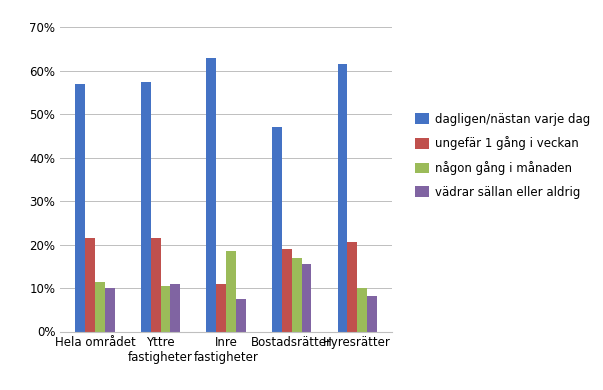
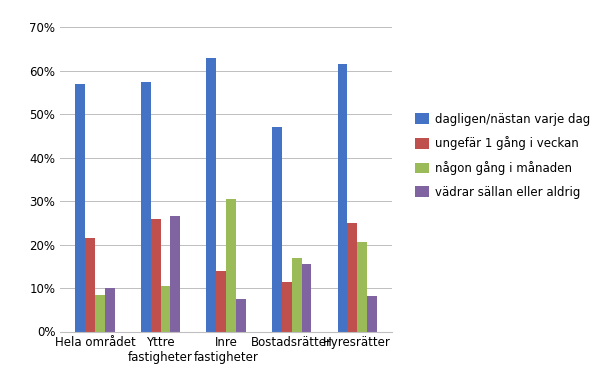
någon gång i månaden/Hela området: 11.5% -> 8.5%
ungefär 1 gång i veckan/Yttre fastigheter: 21.5% -> 26.0%
vädrar sällan eller aldrig/Yttre fastigheter: 11.0% -> 26.5%
ungefär 1 gång i veckan/Inre fastigheter: 11.0% -> 14.0%
någon gång i månaden/Inre fastigheter: 18.5% -> 30.5%
ungefär 1 gång i veckan/Bostadsrätter: 19.0% -> 11.5%
ungefär 1 gång i veckan/Hyresrätter: 20.5% -> 25.0%
någon gång i månaden/Hyresrätter: 10.0% -> 20.5%
